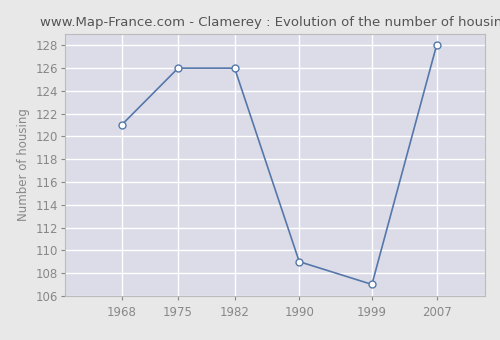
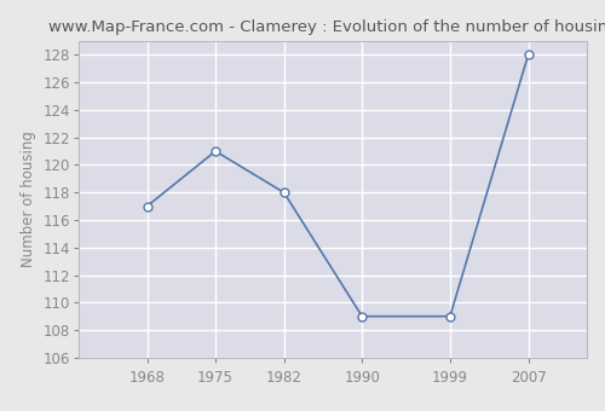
1968: 121 -> 117
1975: 126 -> 121
1982: 126 -> 118
1999: 107 -> 109
